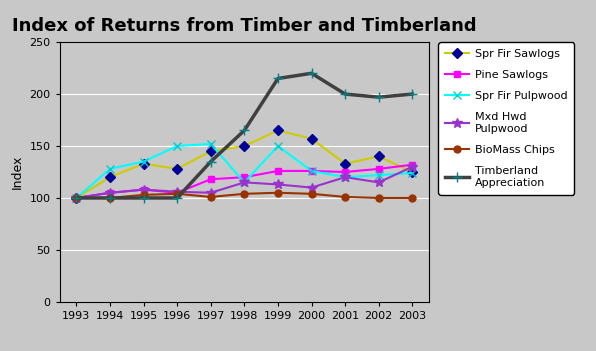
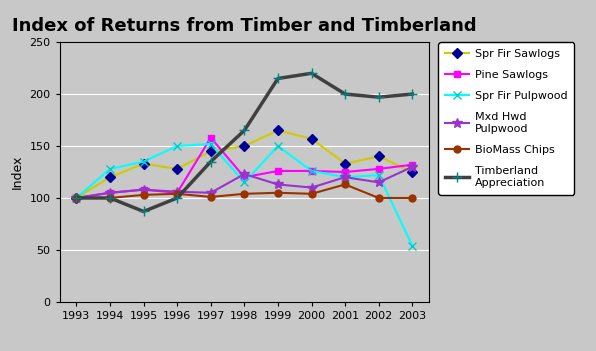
Timberland Appreciation/1995: 100 -> 87
Pine Sawlogs/1997: 118 -> 158
Mxd Hwd Pulpwood/1998: 115 -> 123
BioMass Chips/2001: 101 -> 113
Spr Fir Pulpwood/2003: 124 -> 54
